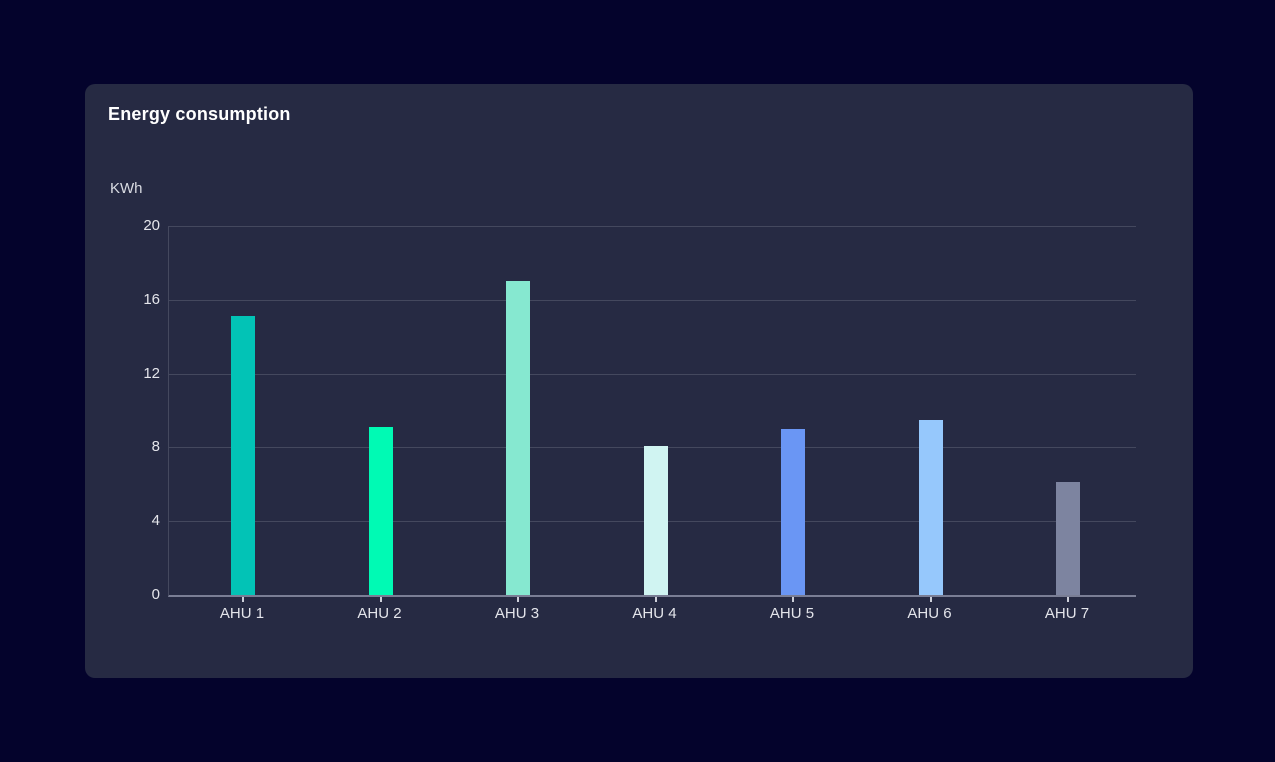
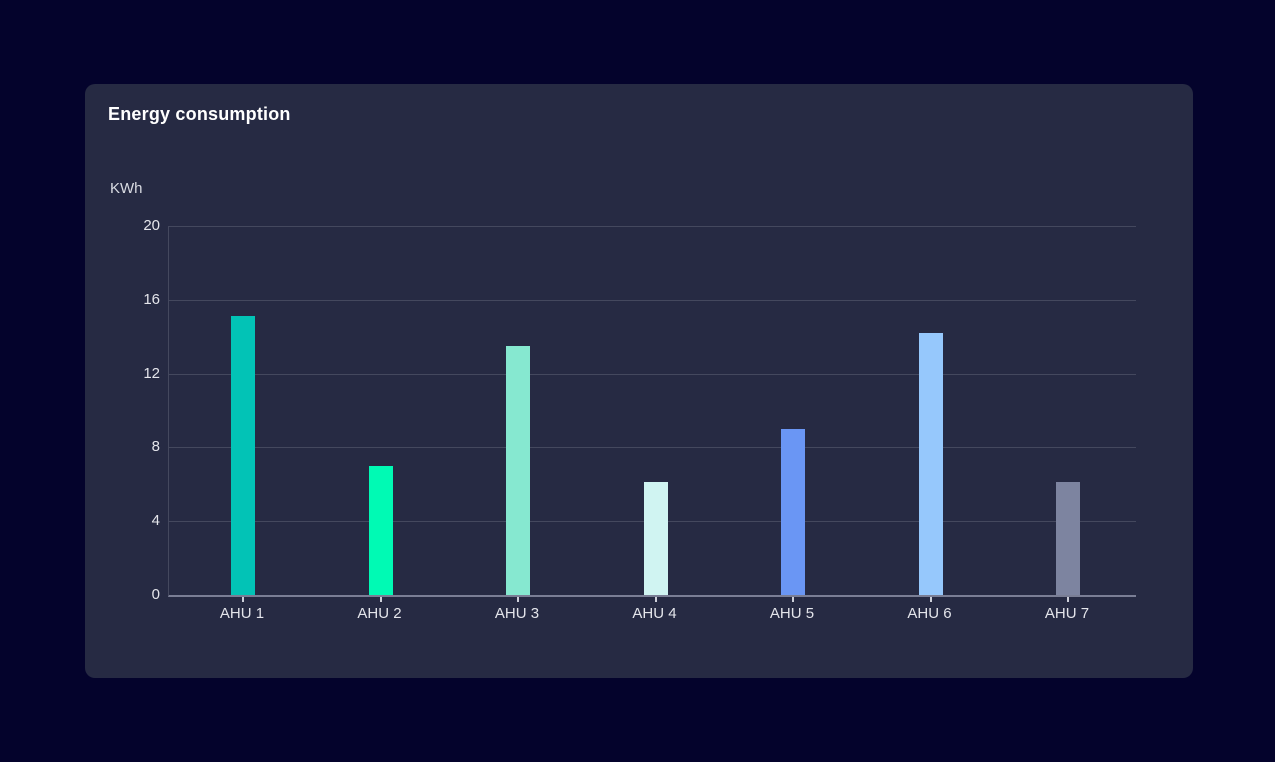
AHU 2: 9.1 -> 7.0
AHU 3: 17.0 -> 13.5
AHU 4: 8.1 -> 6.1
AHU 6: 9.5 -> 14.2
